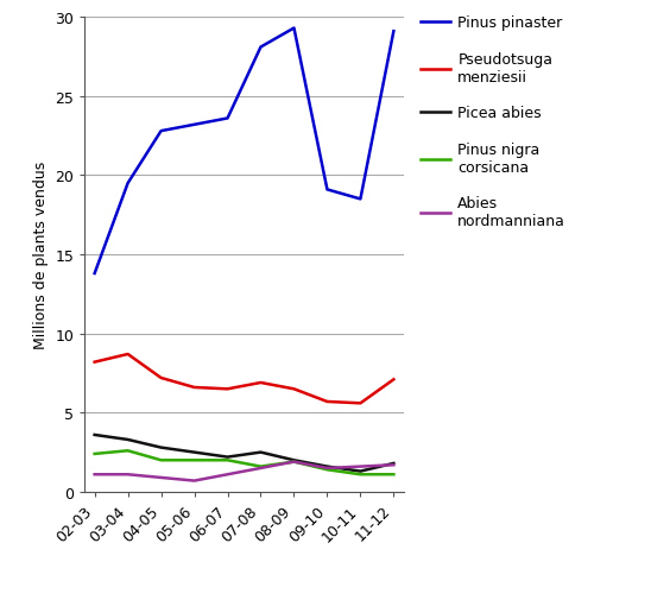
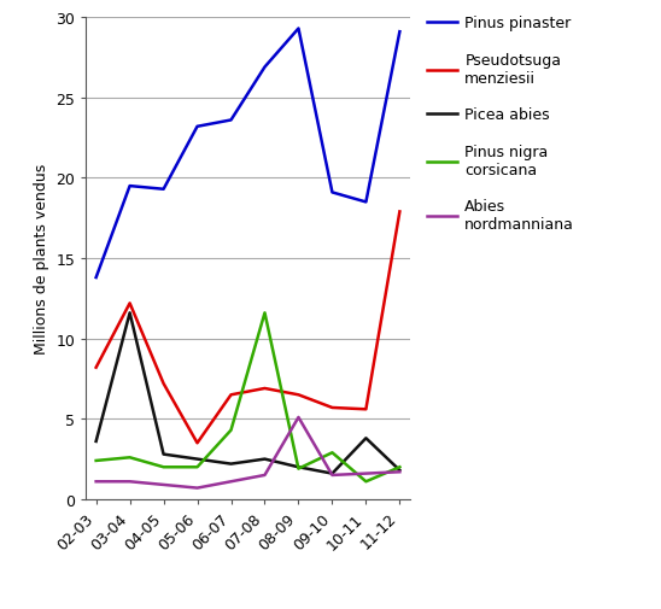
Pseudotsuga menziesii/03-04: 8.7 -> 12.2
Picea abies/03-04: 3.3 -> 11.6
Pinus pinaster/04-05: 22.8 -> 19.3
Pseudotsuga menziesii/05-06: 6.6 -> 3.5
Pinus nigra corsicana/06-07: 2.0 -> 4.3
Pinus pinaster/07-08: 28.1 -> 26.9
Pinus nigra corsicana/07-08: 1.6 -> 11.6
Abies nordmanniana/08-09: 1.9 -> 5.1
Pinus nigra corsicana/09-10: 1.4 -> 2.9
Picea abies/10-11: 1.3 -> 3.8
Pseudotsuga menziesii/11-12: 7.1 -> 17.9
Pinus nigra corsicana/11-12: 1.1 -> 2.0
